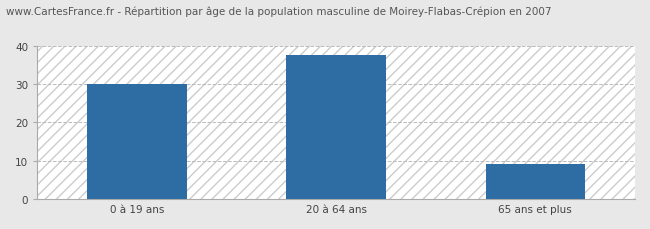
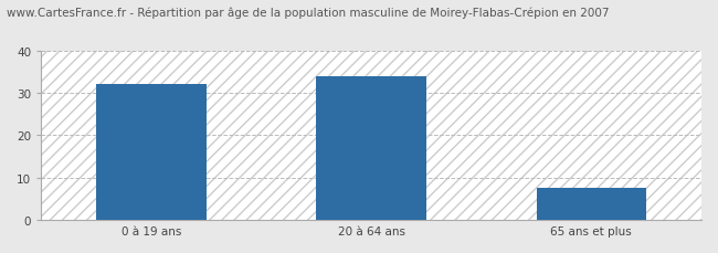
0 à 19 ans: 30.0 -> 32.0
20 à 64 ans: 37.5 -> 34.0
65 ans et plus: 9.2 -> 7.5
